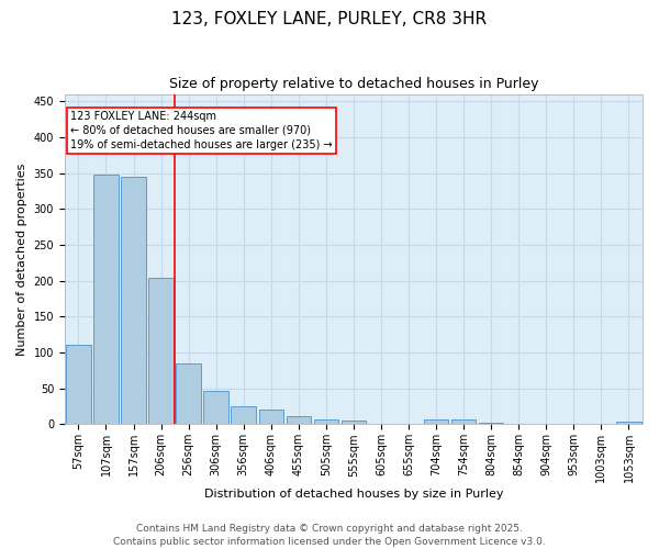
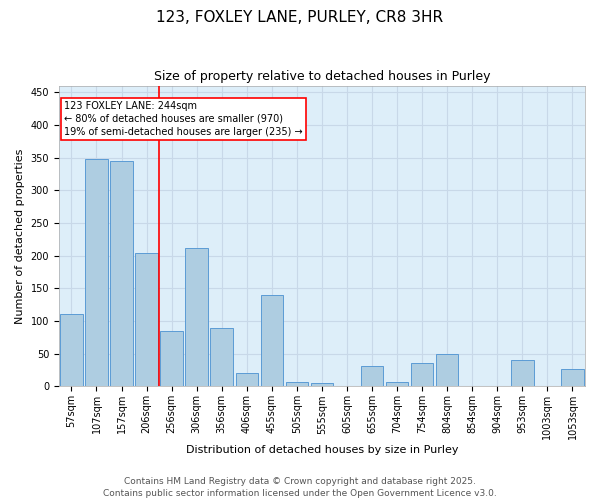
306sqm: 46 -> 212
356sqm: 25 -> 90
455sqm: 11 -> 140
655sqm: 1 -> 32
754sqm: 7 -> 36
804sqm: 2 -> 50
953sqm: 1 -> 40
1053sqm: 4 -> 26
